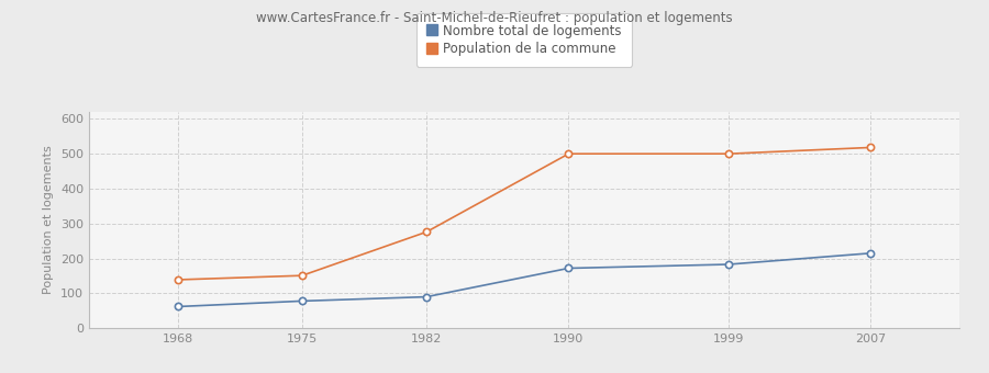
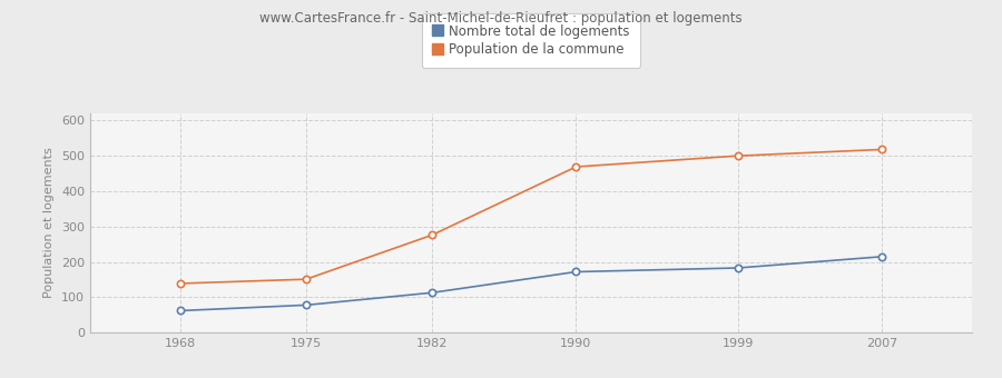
Nombre total de logements/1982: 90 -> 113
Population de la commune/1990: 500 -> 469
